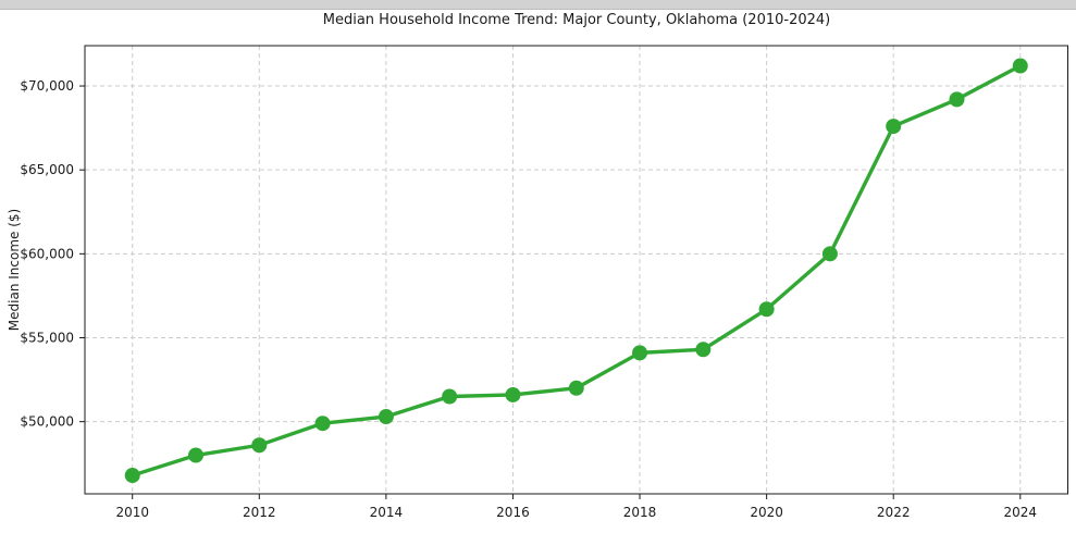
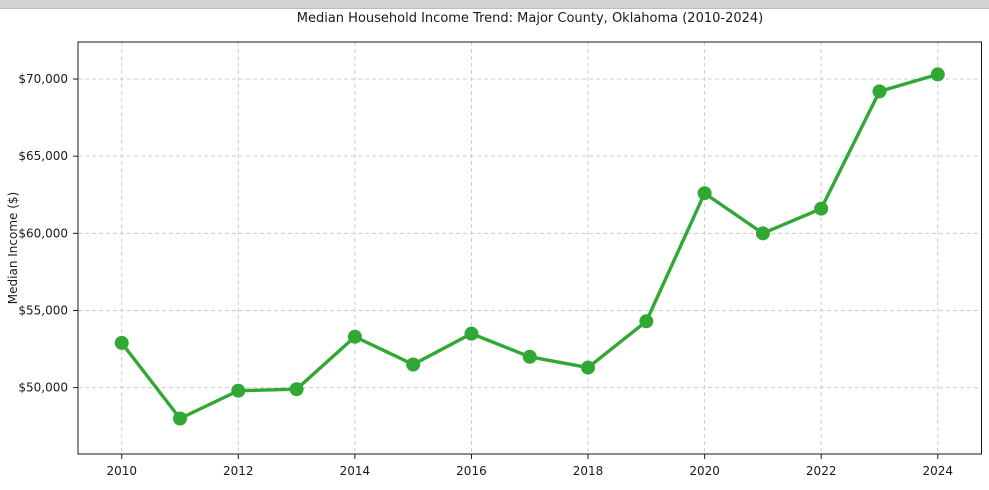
2010: $46800 -> $52900
2012: $48600 -> $49800
2014: $50300 -> $53300
2016: $51600 -> $53500
2018: $54100 -> $51300
2020: $56700 -> $62600
2022: $67600 -> $61600
2024: $71200 -> $70300
